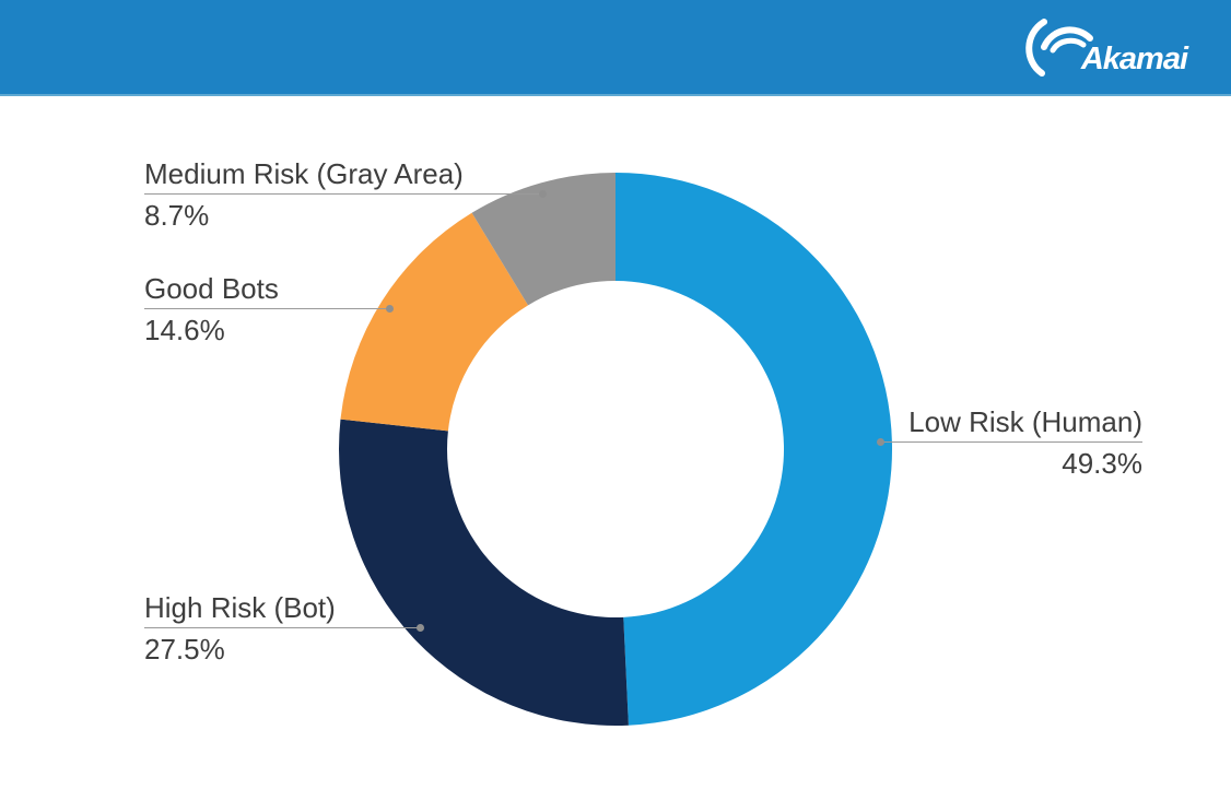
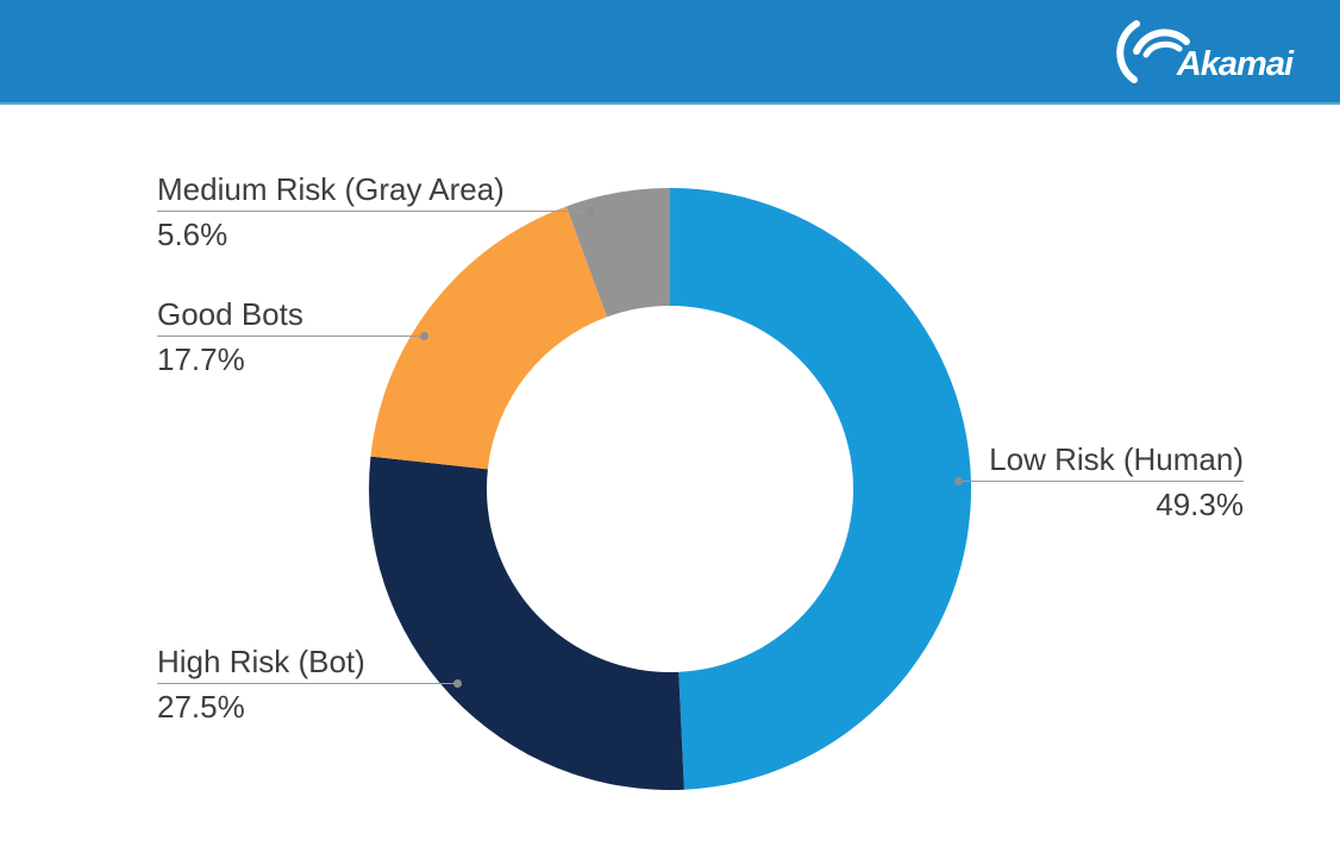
Good Bots: 14.6% -> 17.7%
Medium Risk (Gray Area): 8.7% -> 5.6%
